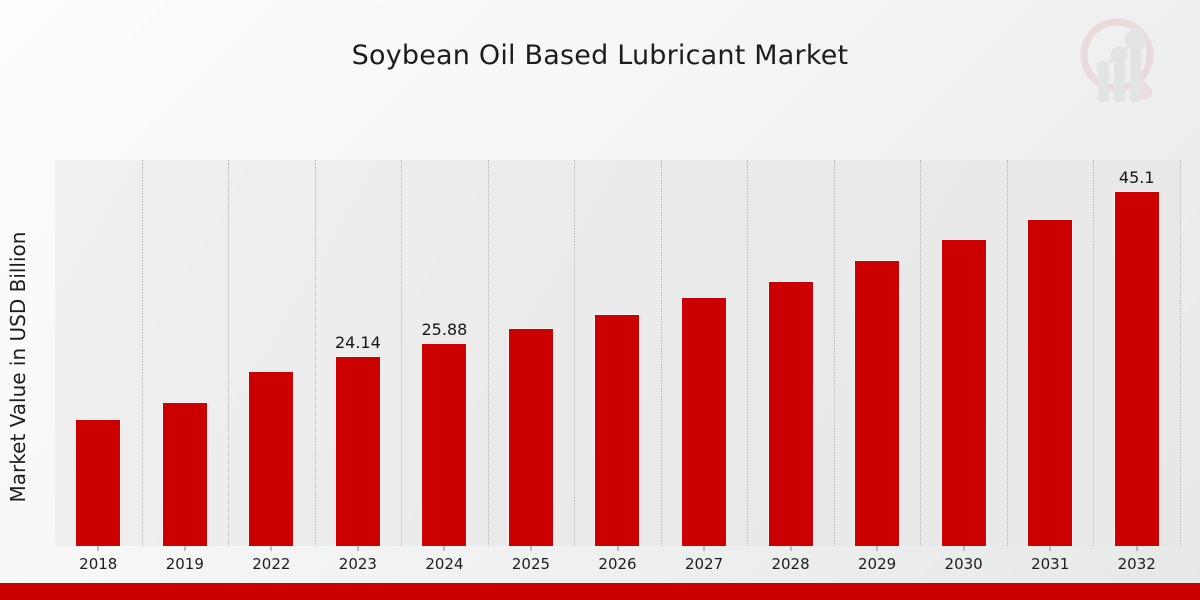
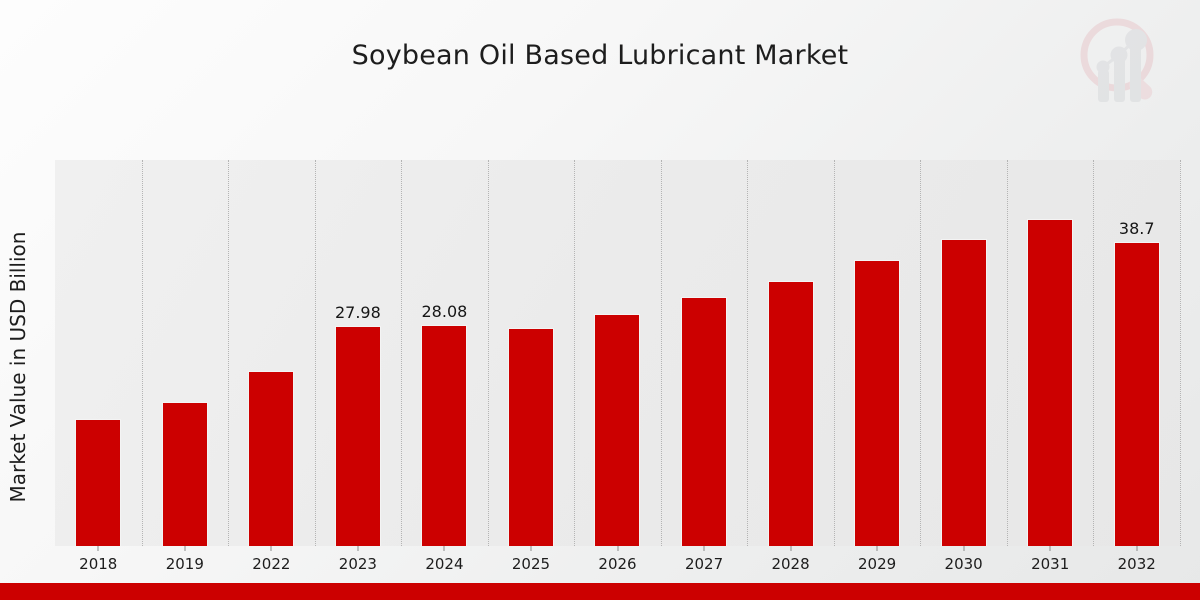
2023: 24.14 -> 27.98
2024: 25.88 -> 28.08
2032: 45.1 -> 38.7
